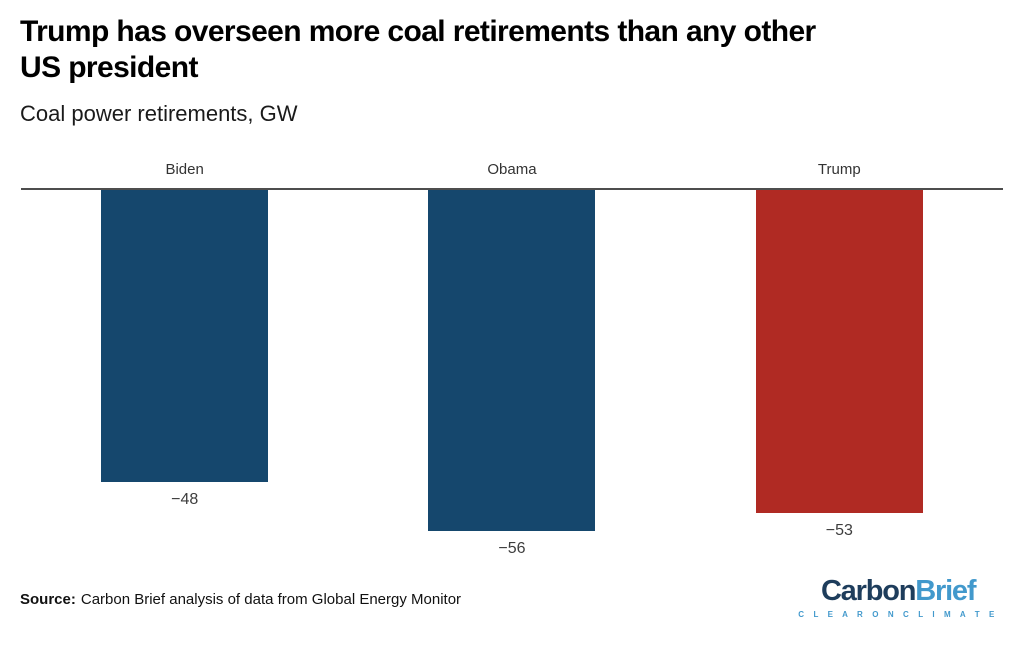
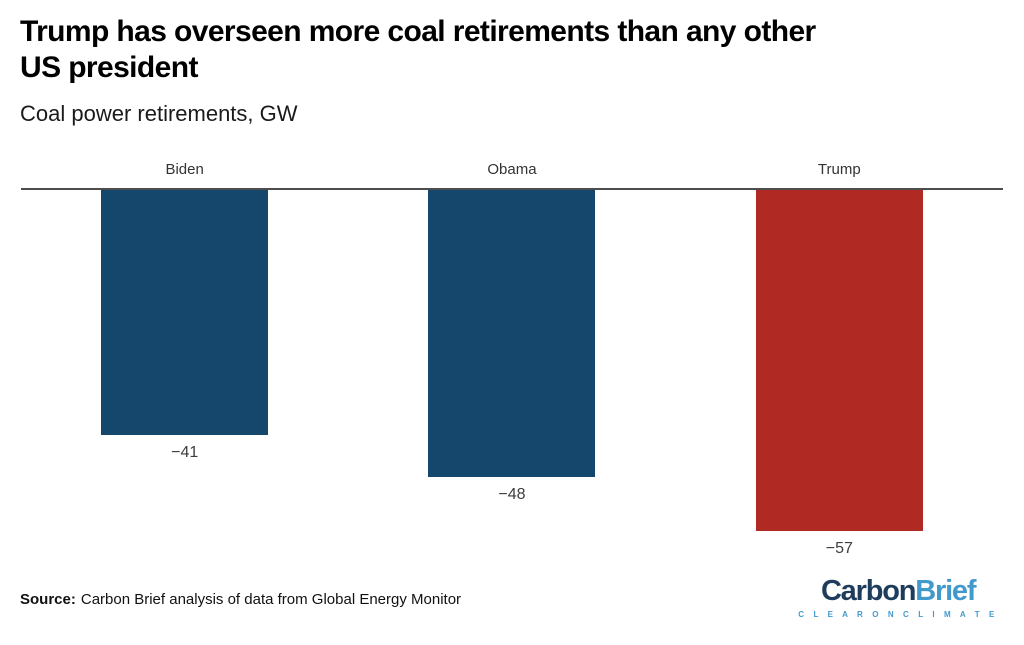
Biden: −48 -> −41
Obama: −56 -> −48
Trump: −53 -> −57
